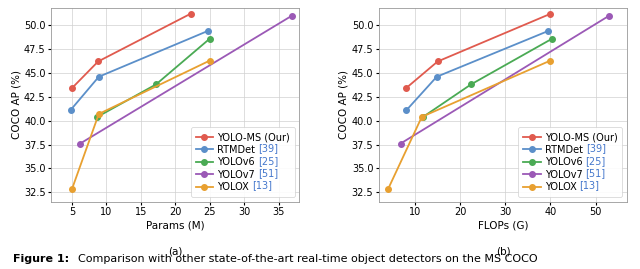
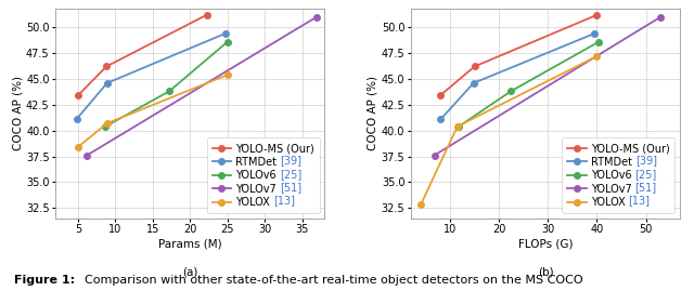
YOLOX/5: 32.8 -> 38.4
YOLOX/25: 46.3 -> 45.4
YOLOX/40: 46.3 -> 47.2
